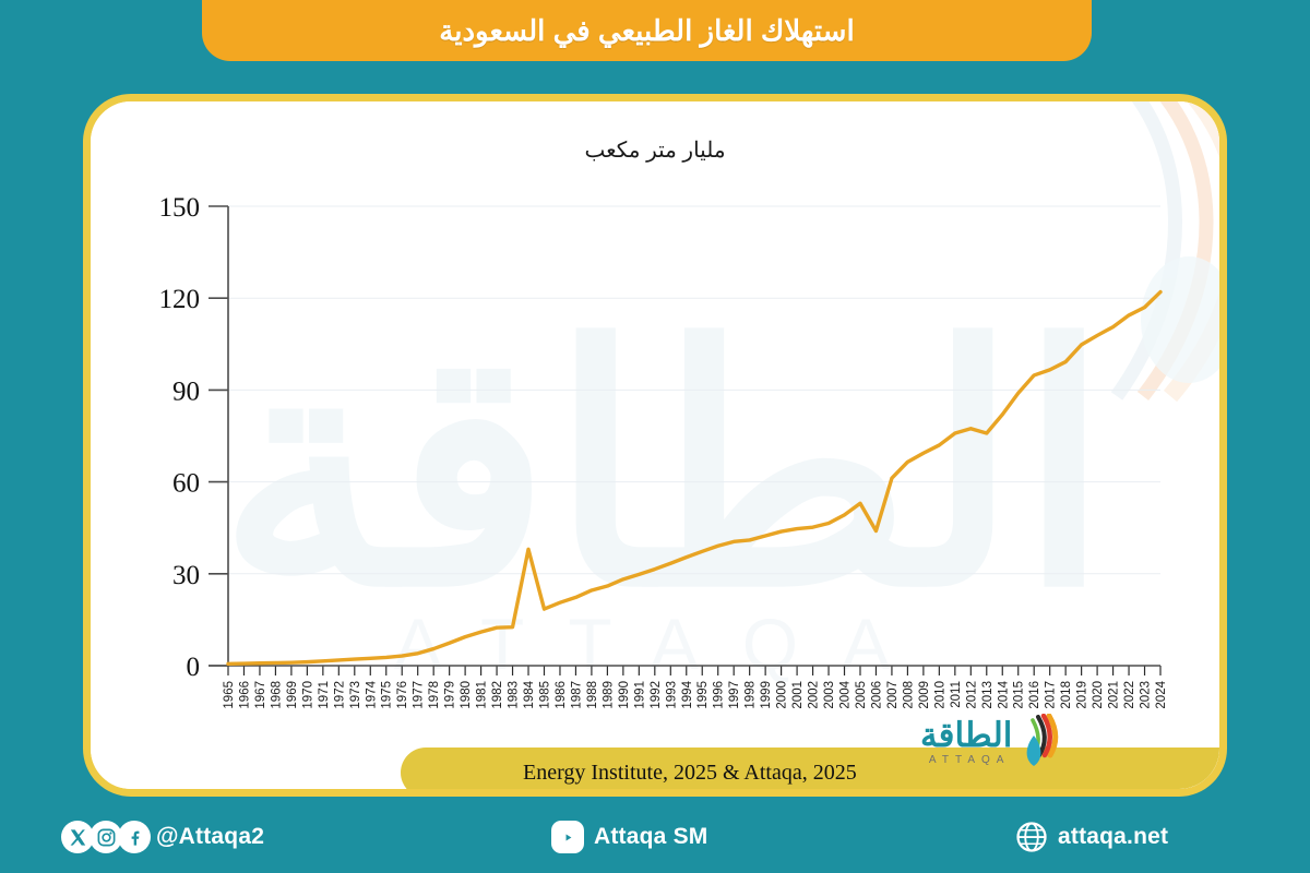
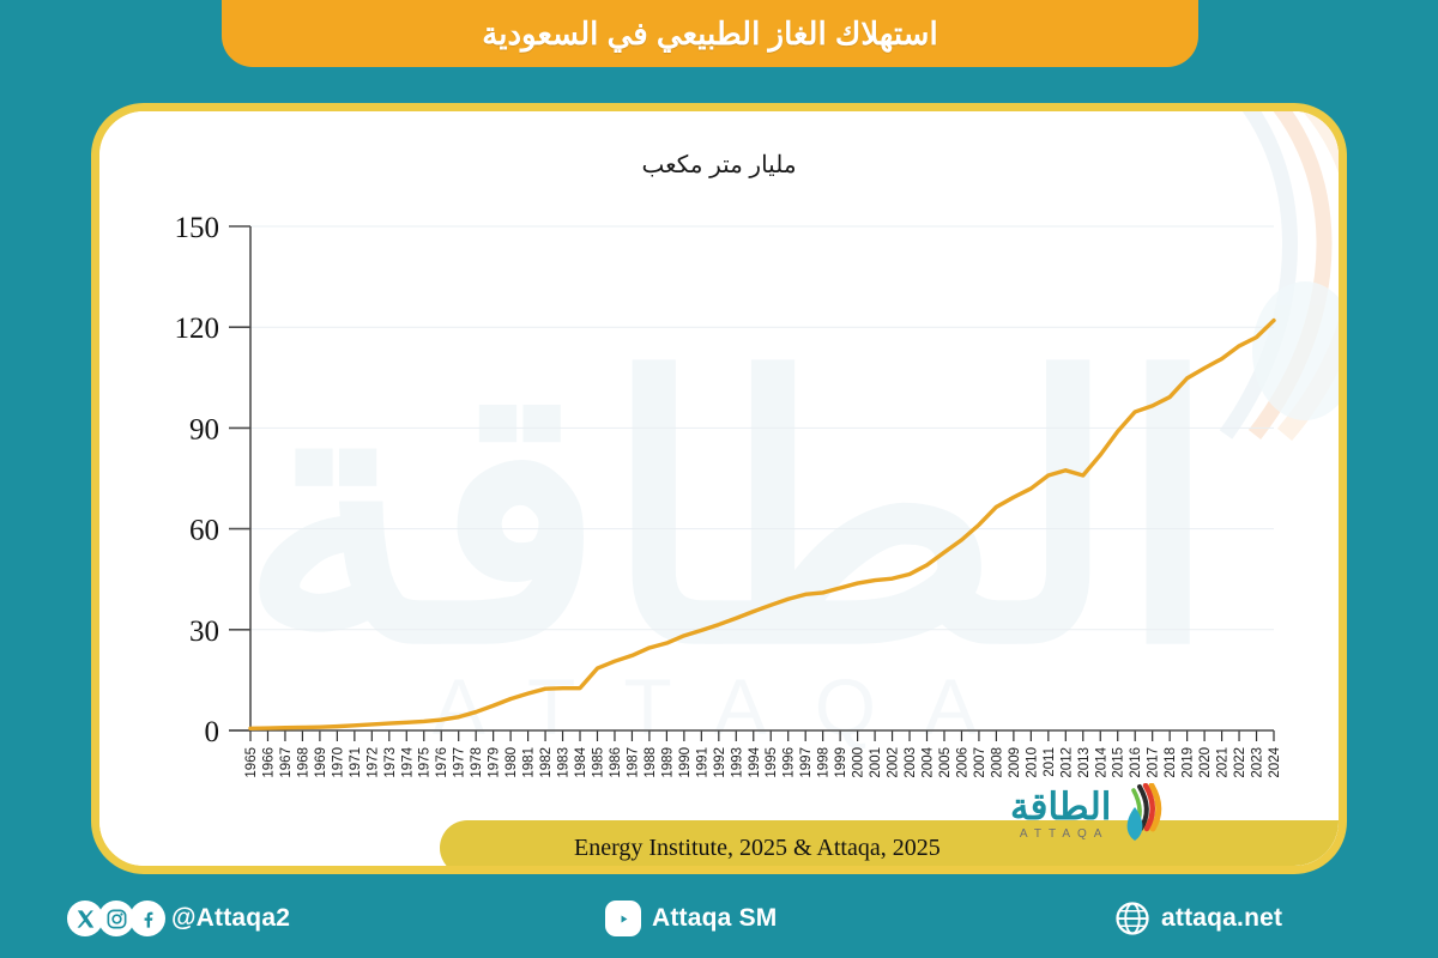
1984: 38 -> 13
2006: 44 -> 57
